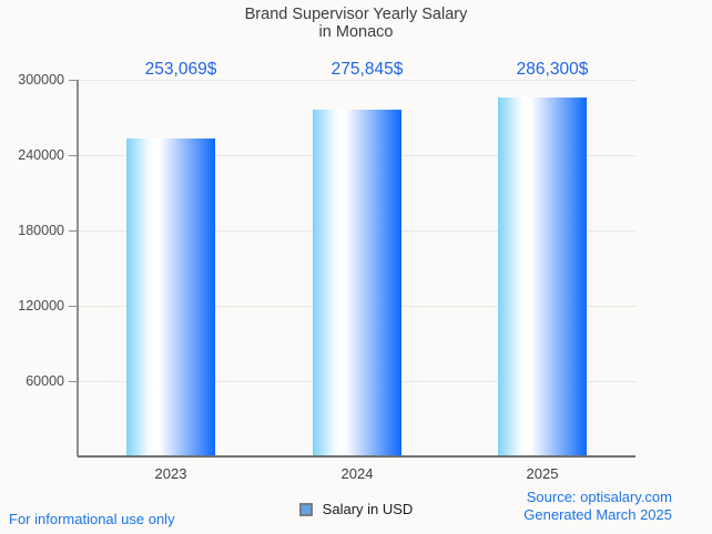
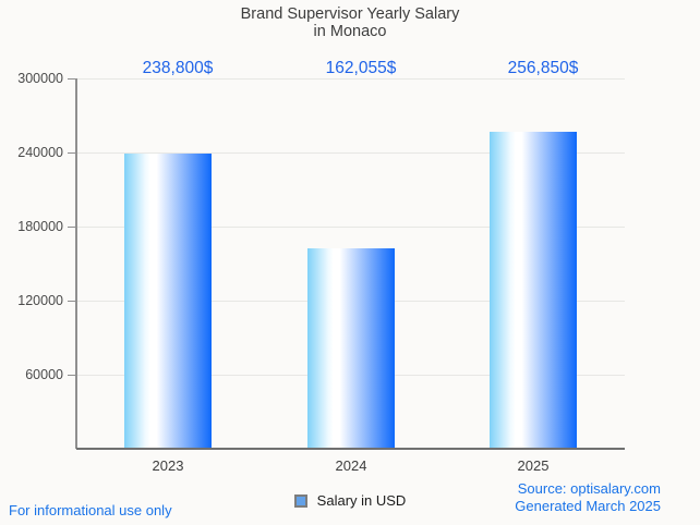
2023: 253,069 -> 238,800
2024: 275,845 -> 162,055
2025: 286,300 -> 256,850
